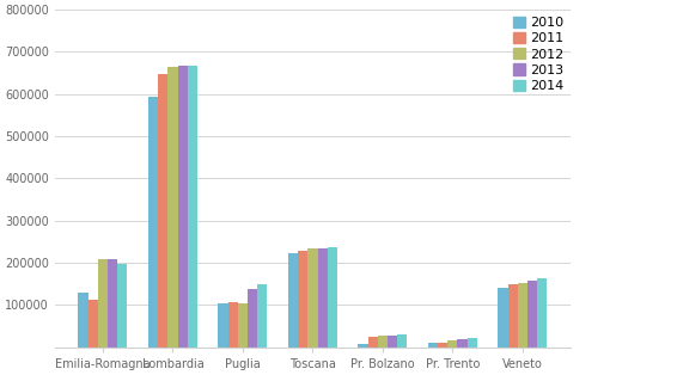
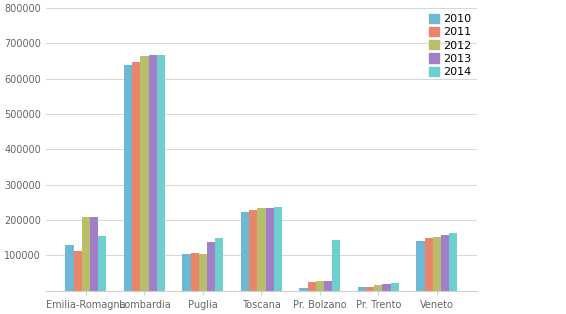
2014/Emilia-Romagna: 198000 -> 155000
2010/Lombardia: 593000 -> 640000
2014/Pr. Bolzano: 31000 -> 145000
